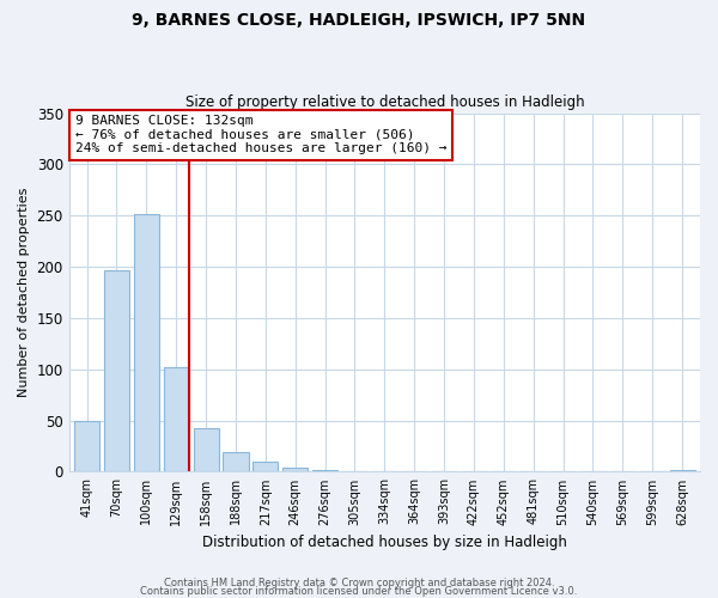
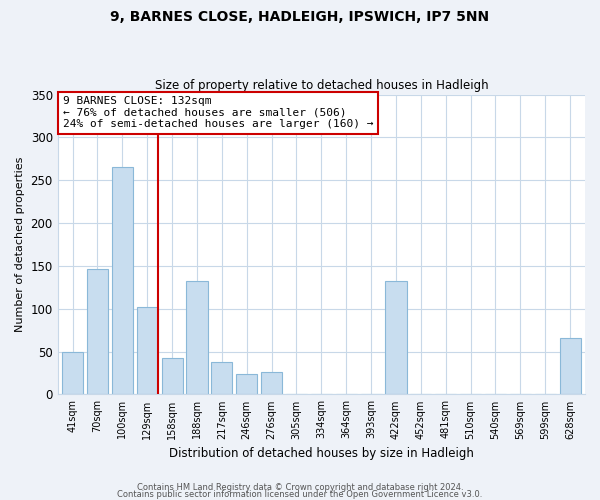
70sqm: 197 -> 146
100sqm: 252 -> 266
188sqm: 19 -> 132
217sqm: 10 -> 38
246sqm: 4 -> 24
276sqm: 2 -> 26
422sqm: 1 -> 132
628sqm: 2 -> 66
